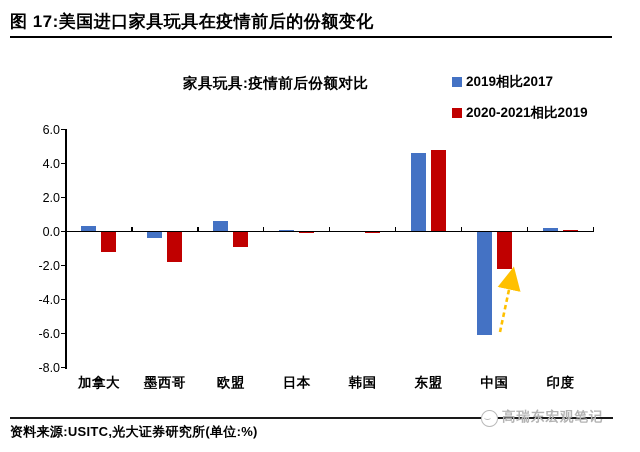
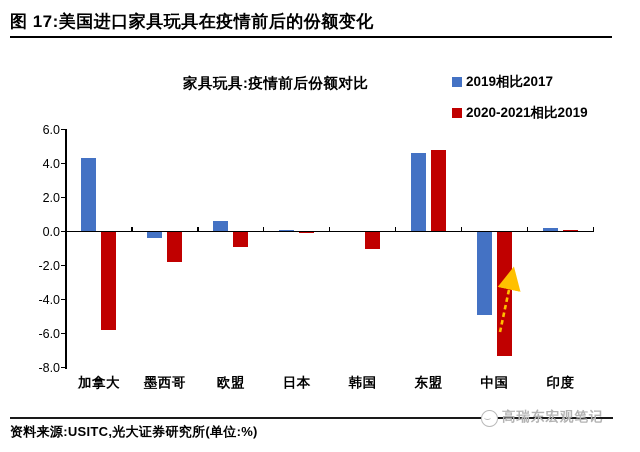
2019相比2017/加拿大: 0.3 -> 4.3
2020-2021相比2019/加拿大: -1.2 -> -5.8
2020-2021相比2019/韩国: -0.1 -> -1.0
2019相比2017/中国: -6.1 -> -4.9
2020-2021相比2019/中国: -2.2 -> -7.3
